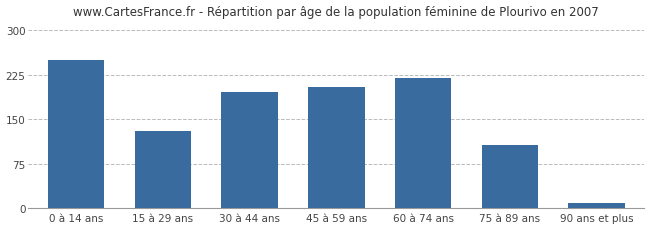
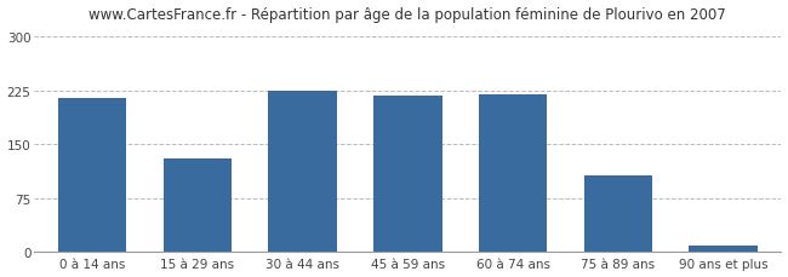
0 à 14 ans: 250 -> 215
30 à 44 ans: 196 -> 224
45 à 59 ans: 204 -> 218
